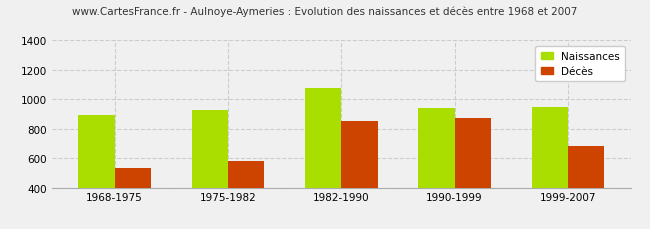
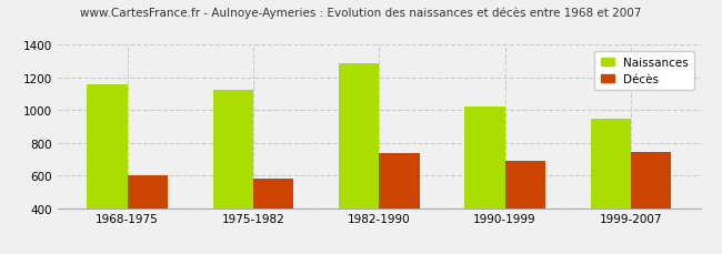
Naissances/1968-1975: 890 -> 1160
Décès/1968-1975: 530 -> 600
Naissances/1975-1982: 930 -> 1120
Naissances/1982-1990: 1080 -> 1290
Décès/1982-1990: 850 -> 740
Naissances/1990-1999: 940 -> 1020
Décès/1990-1999: 870 -> 690
Décès/1999-2007: 680 -> 740
